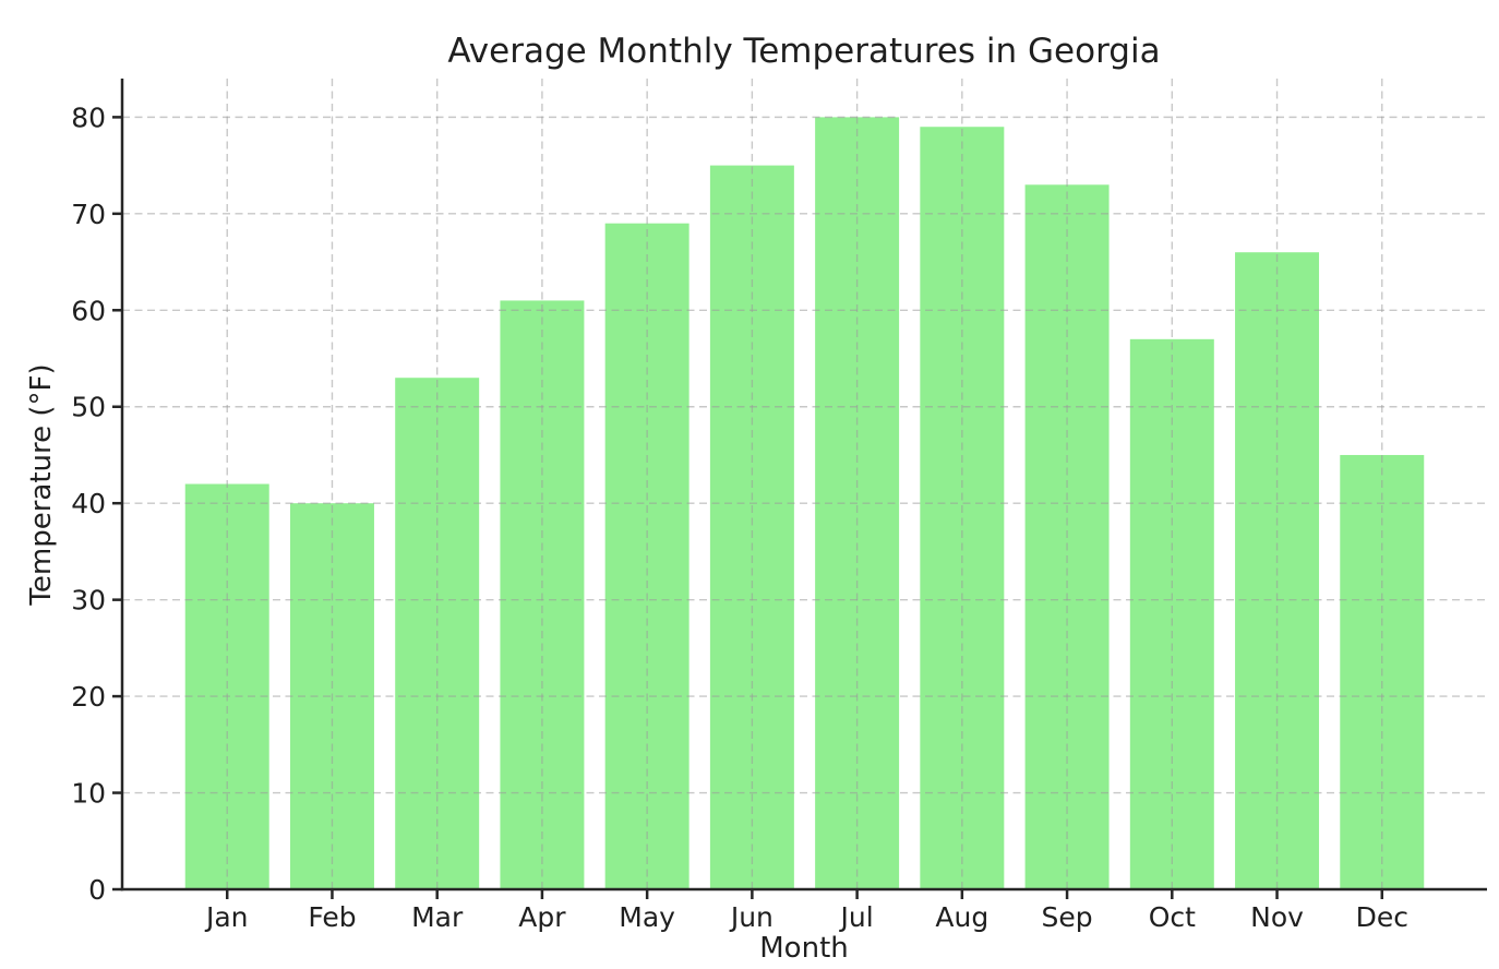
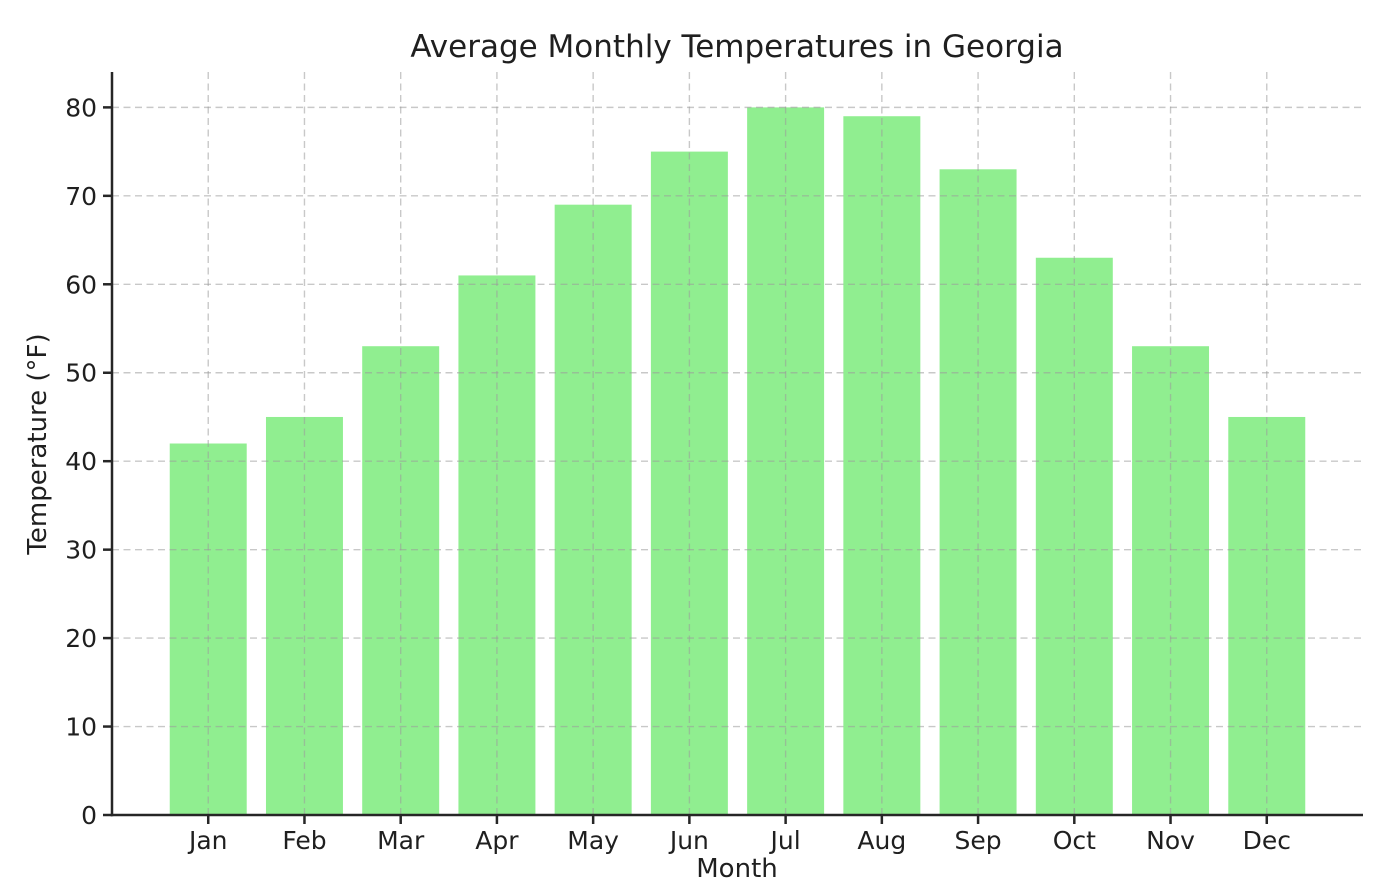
Feb: 40 -> 45
Oct: 57 -> 63
Nov: 66 -> 53
